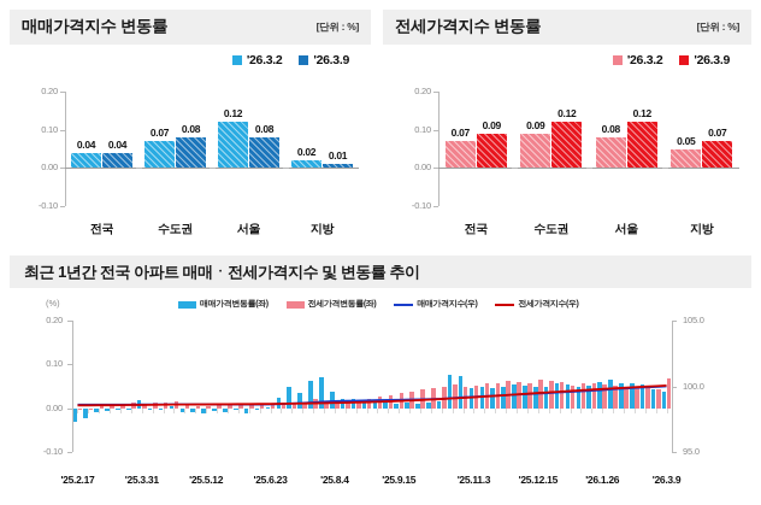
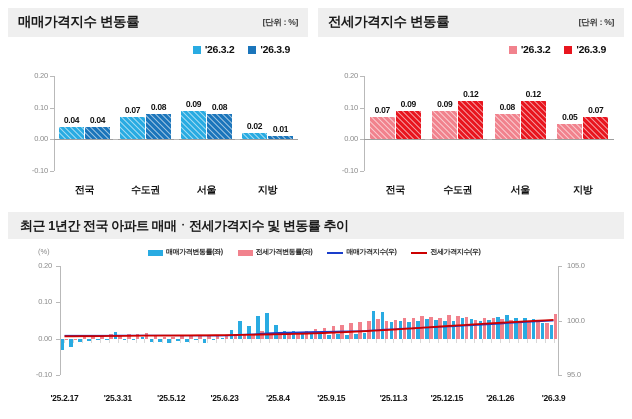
매매가격지수 변동률/'26.3.2/서울: 0.12 -> 0.09
